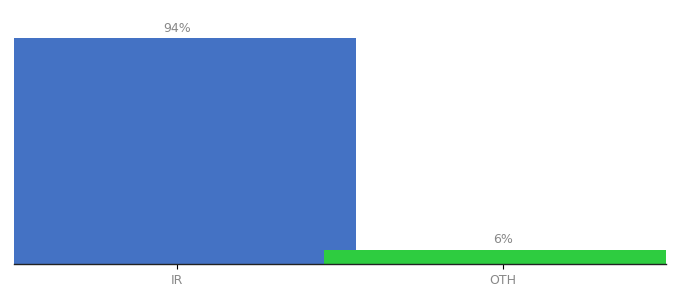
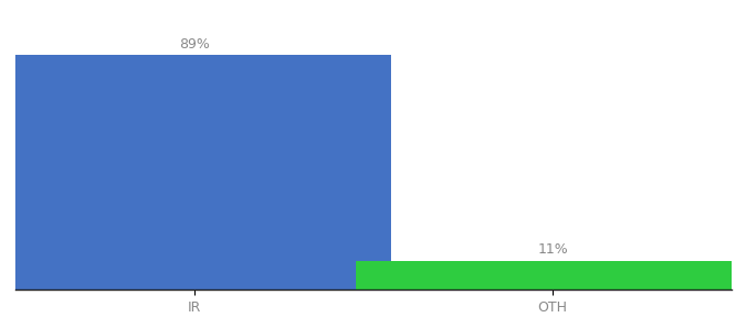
IR: 94% -> 89%
OTH: 6% -> 11%
